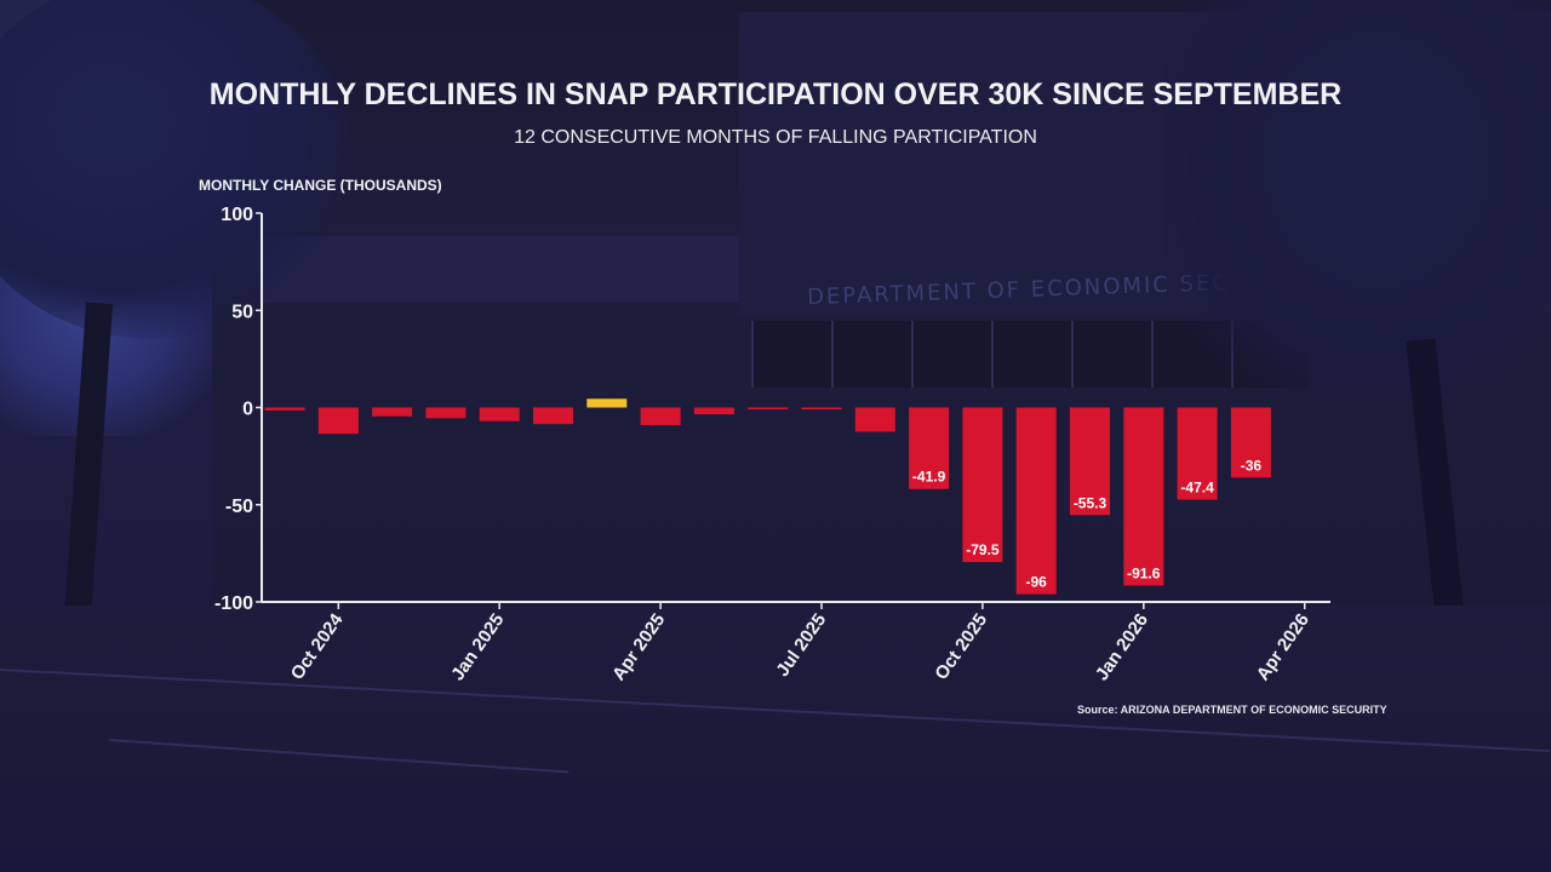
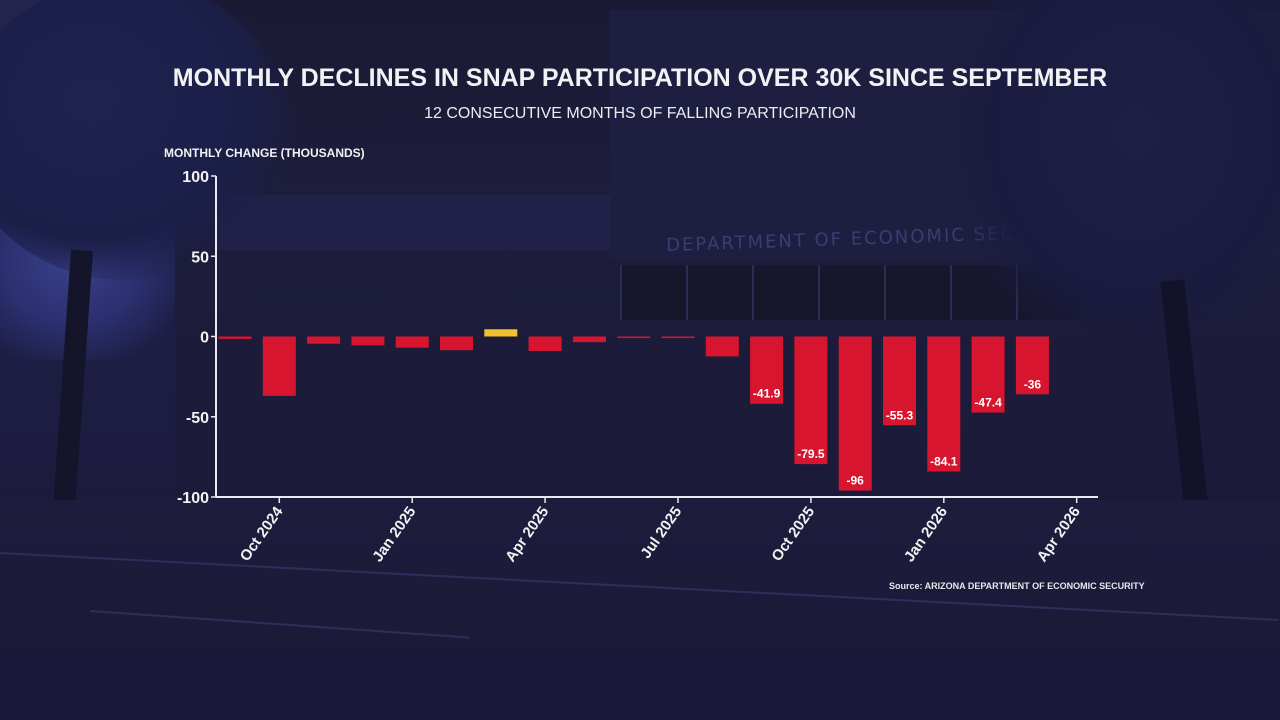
Oct 2024: -14 -> -37
Jan 2026: -91.6 -> -84.1
